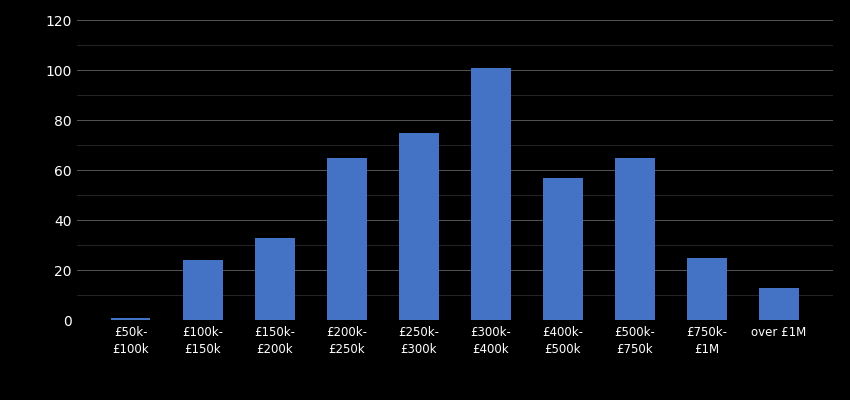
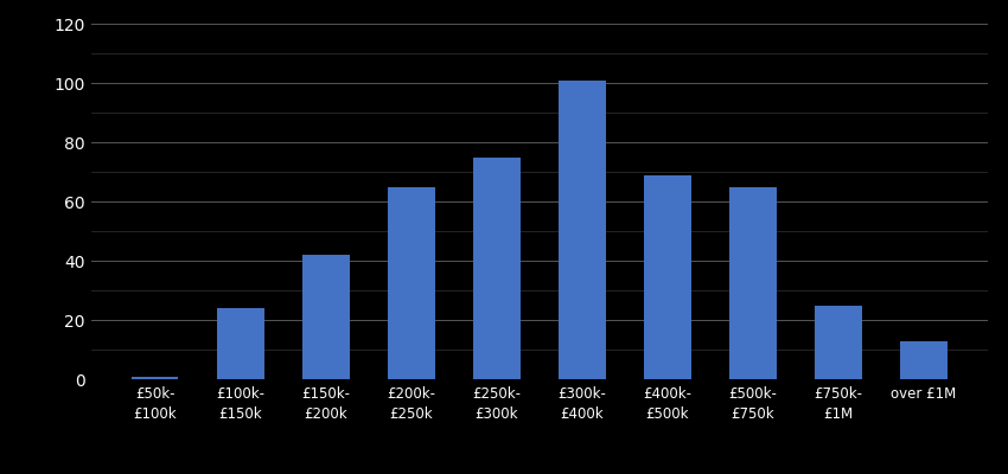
£150k- £200k: 33 -> 42
£400k- £500k: 57 -> 69
